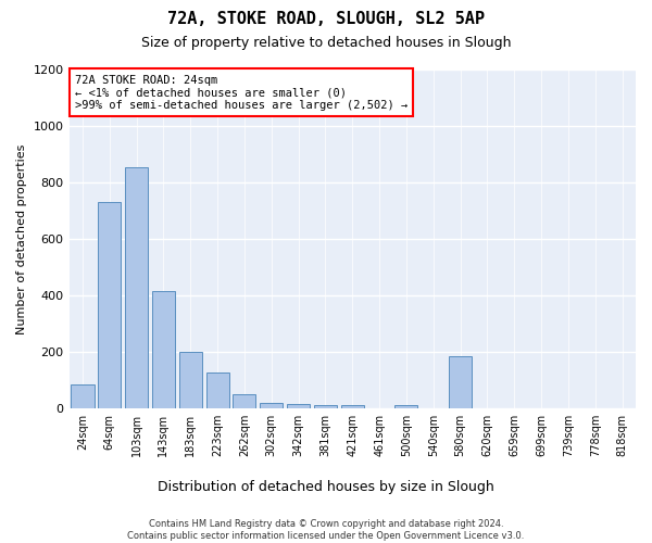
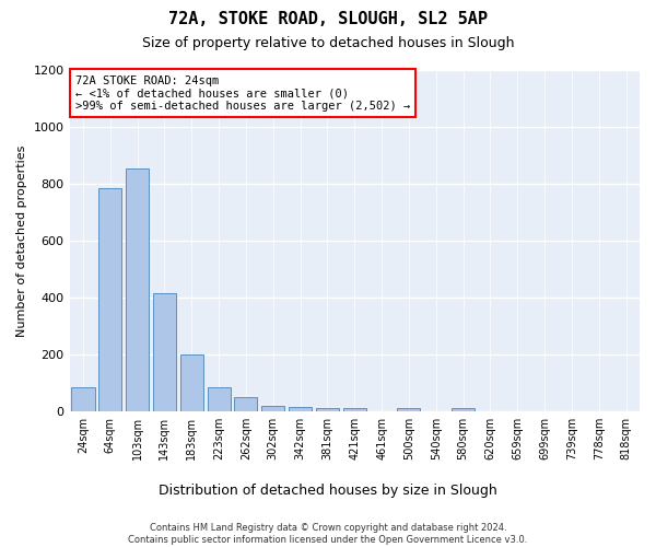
64sqm: 730 -> 785
223sqm: 125 -> 85
580sqm: 185 -> 10
